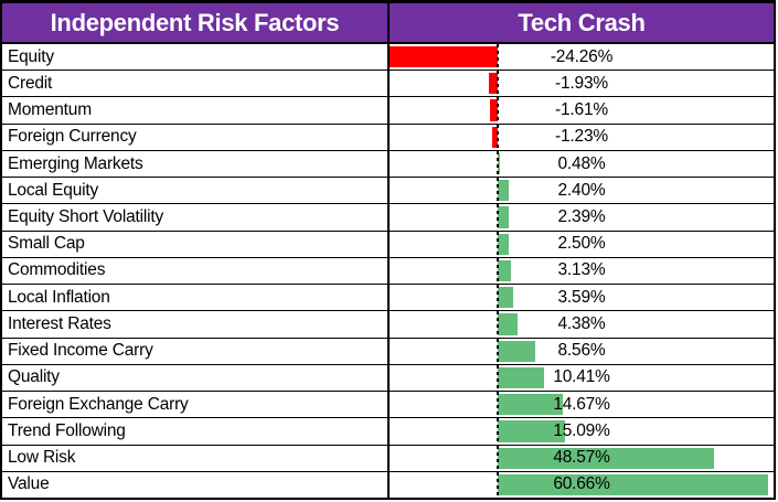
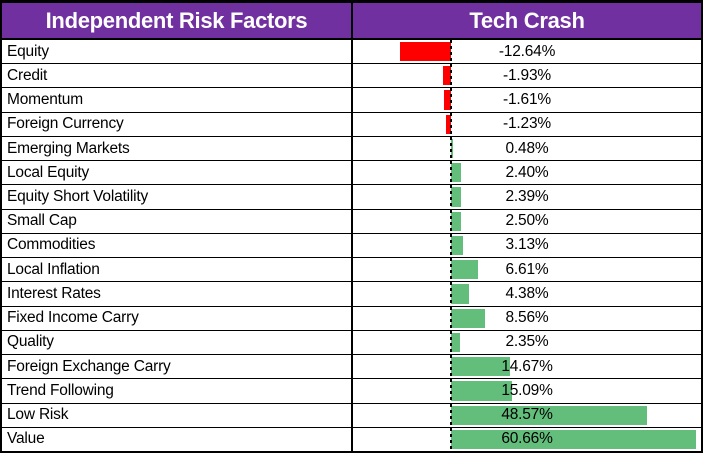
Equity: -24.26% -> -12.64%
Local Inflation: 3.59% -> 6.61%
Quality: 10.41% -> 2.35%
